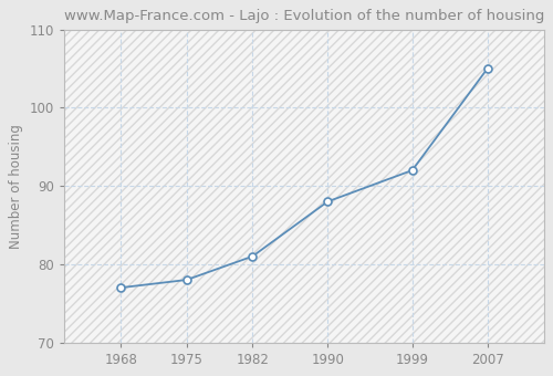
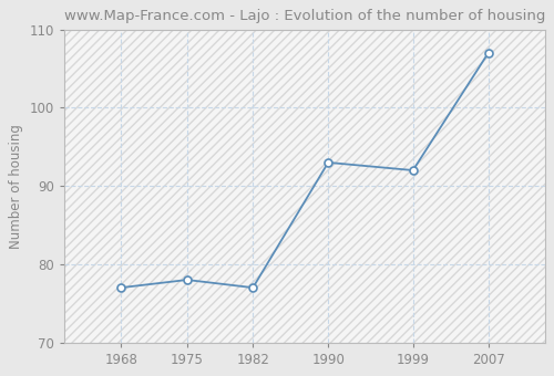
1982: 81 -> 77
1990: 88 -> 93
2007: 105 -> 107
